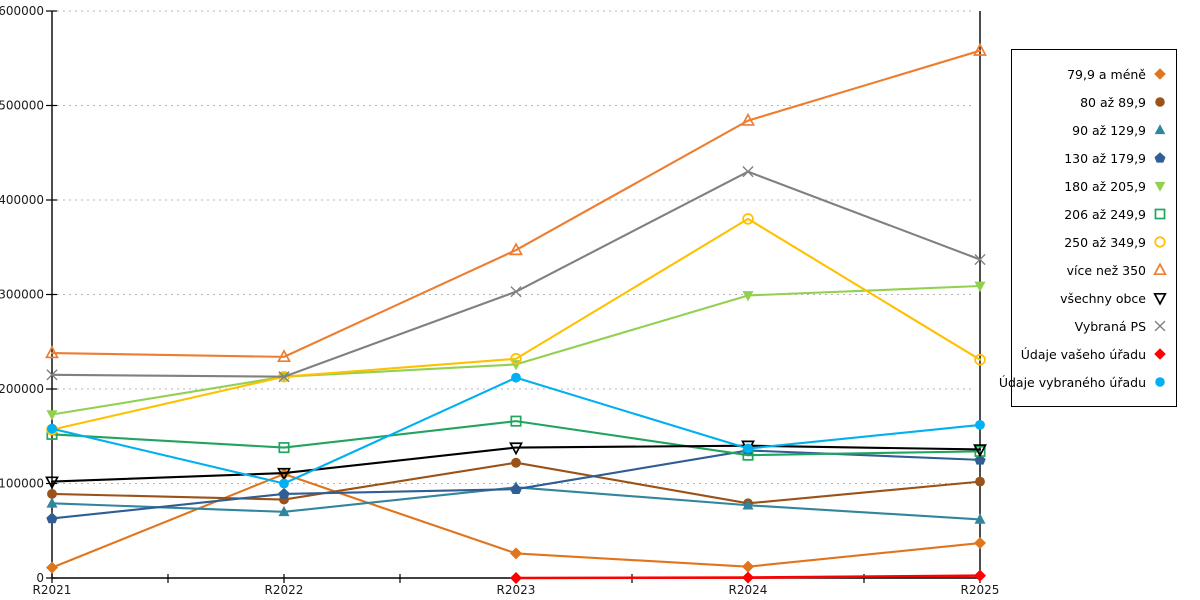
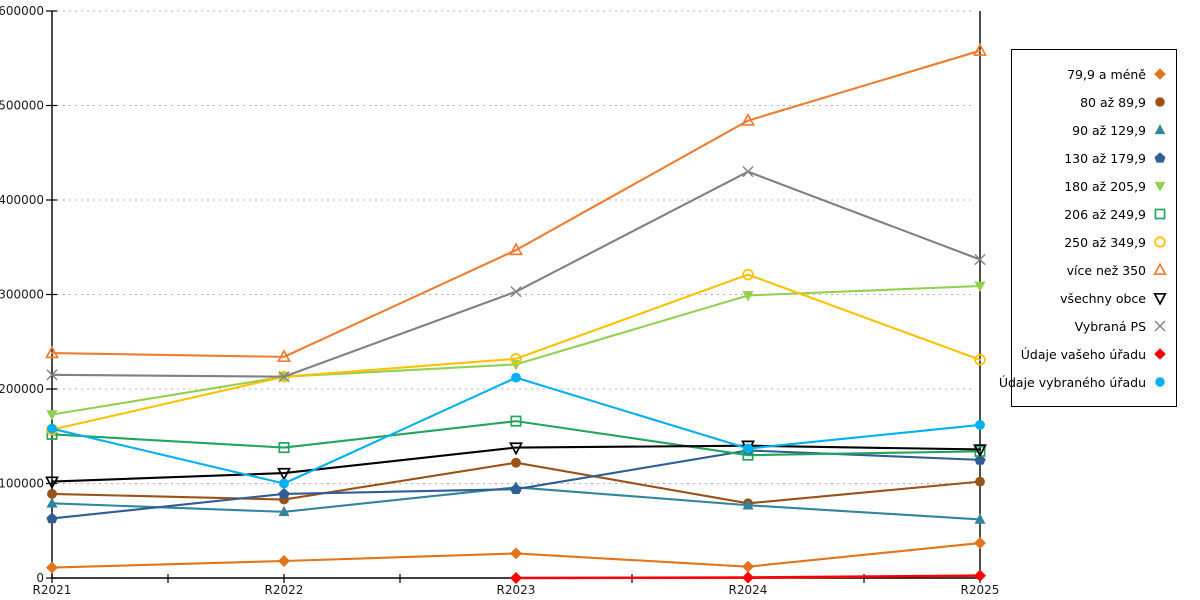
79,9 a méně/R2022: 110000 -> 20000
250 až 349,9/R2024: 380000 -> 320000
